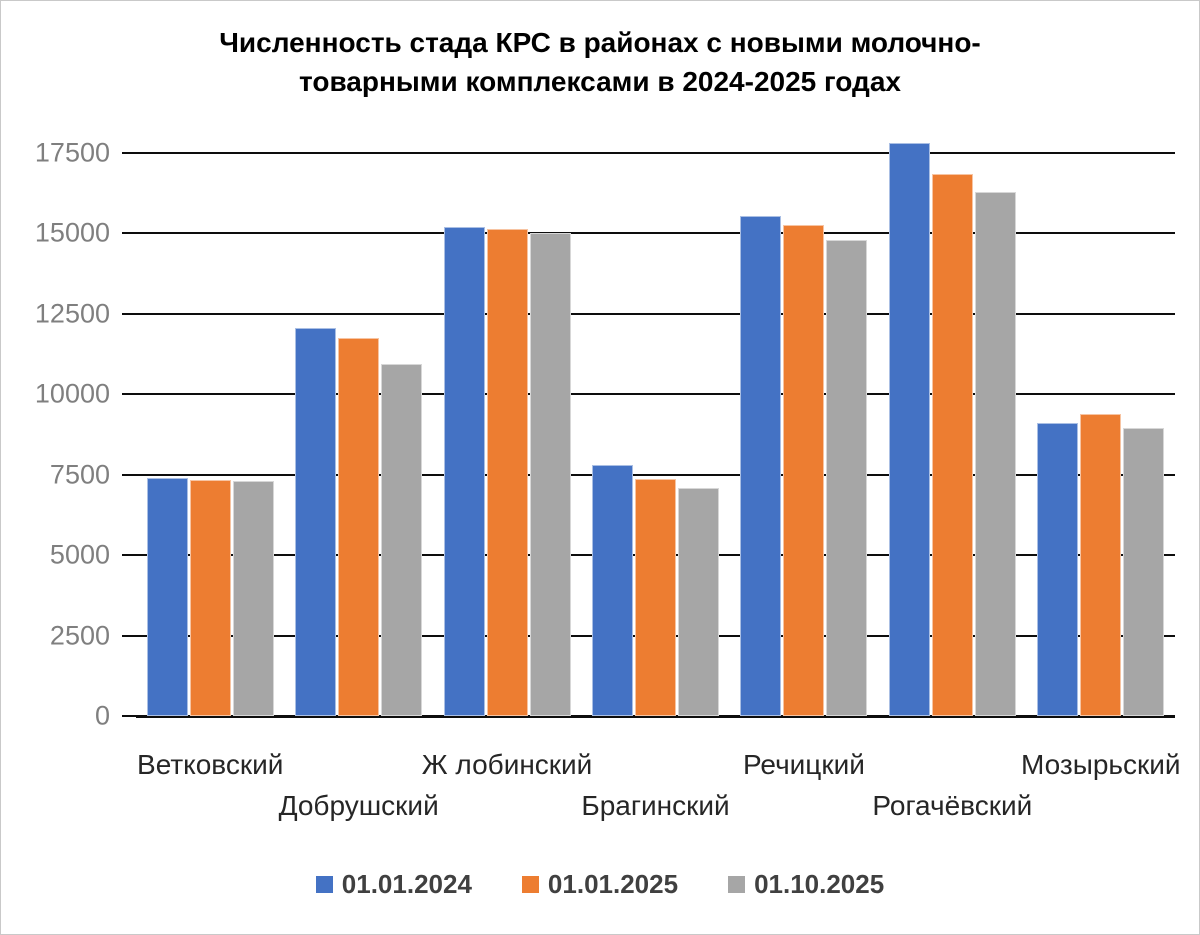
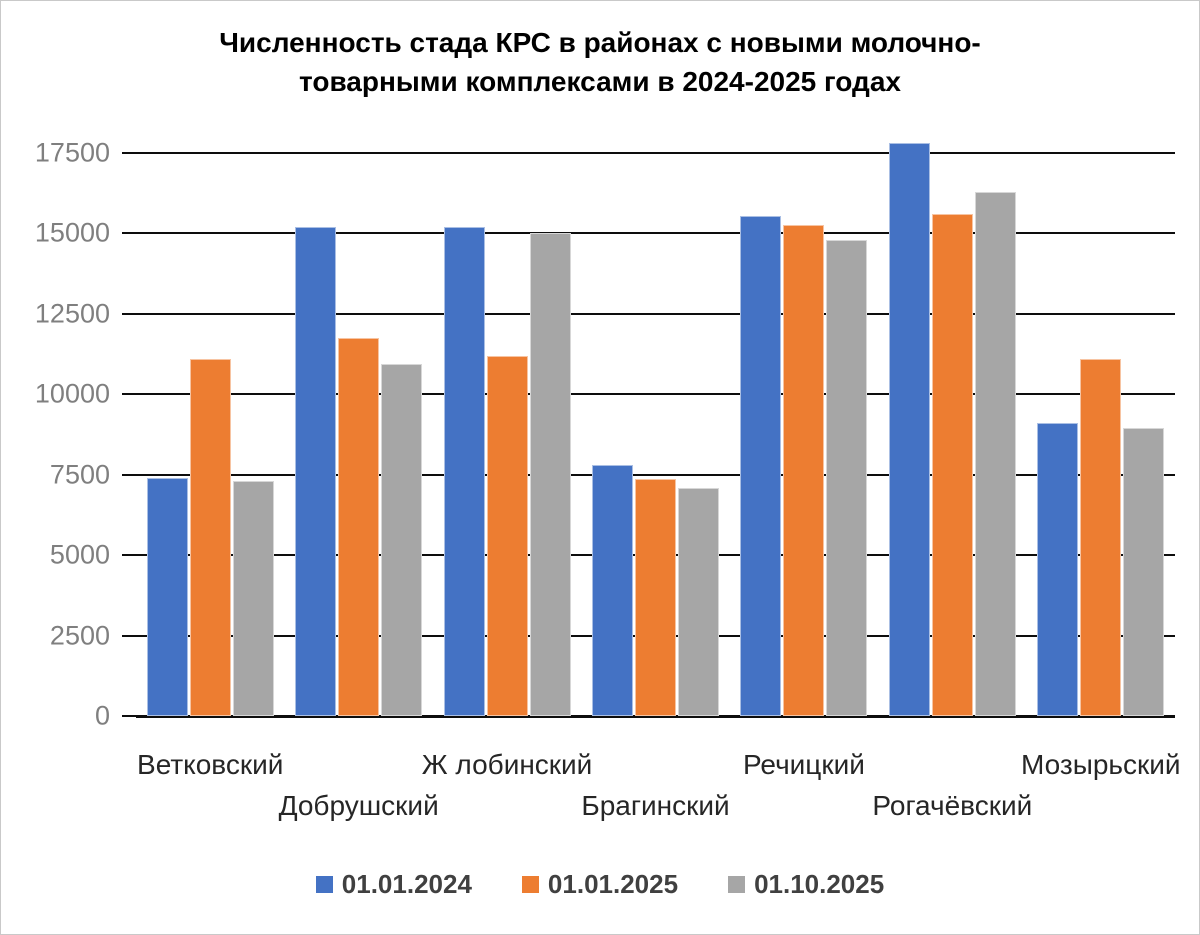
01.01.2025/Ветковский: 7400 -> 11100
01.01.2024/Добрушский: 12000 -> 15200
01.01.2025/Ж лобинский: 15200 -> 11200
01.01.2025/Рогачёвский: 16800 -> 15600
01.01.2025/Мозырьский: 9400 -> 11100
